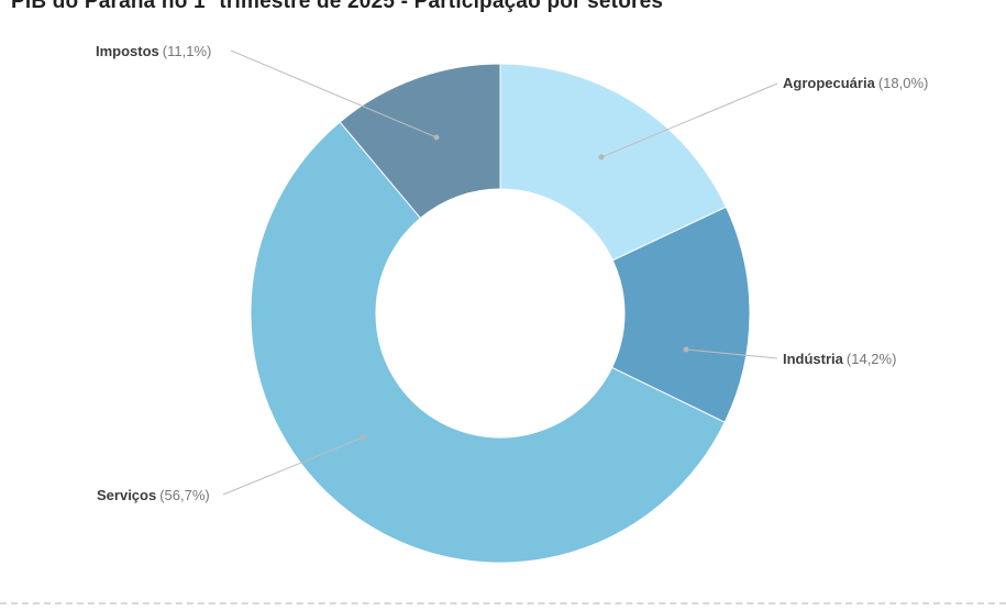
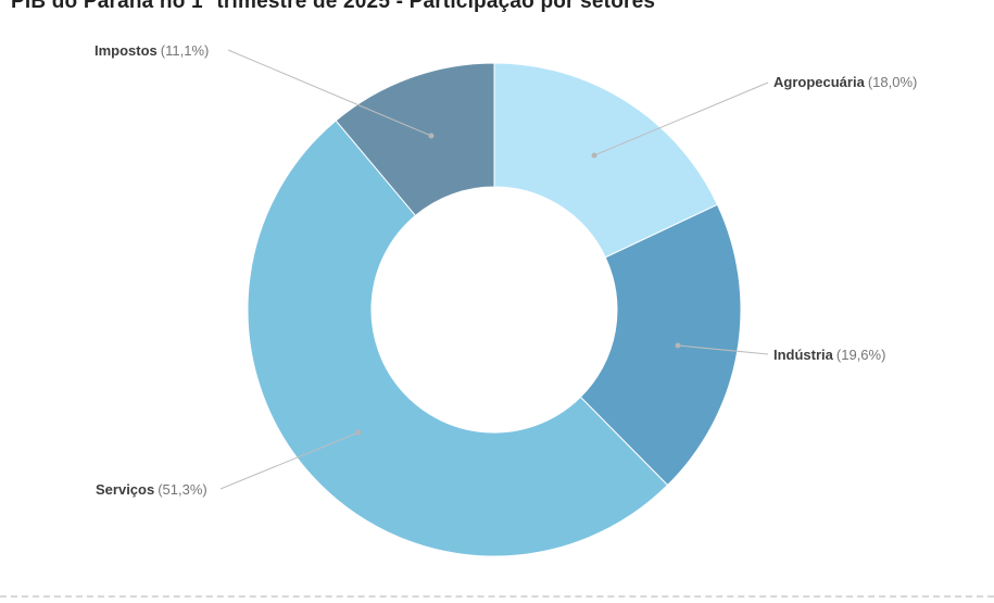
Indústria: 14,2% -> 19,6%
Serviços: 56,7% -> 51,3%
